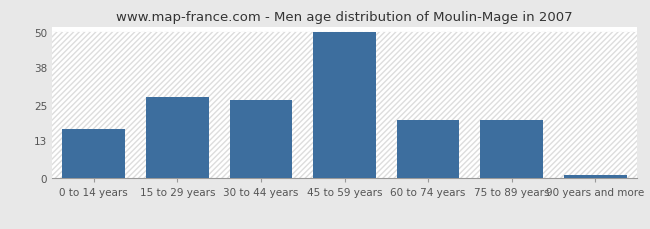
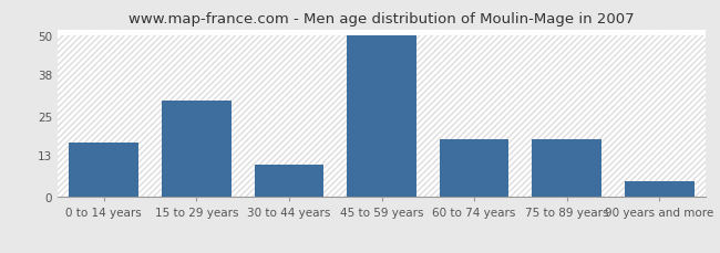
15 to 29 years: 28 -> 30
30 to 44 years: 27 -> 10
60 to 74 years: 20 -> 18
75 to 89 years: 20 -> 18
90 years and more: 1 -> 5
